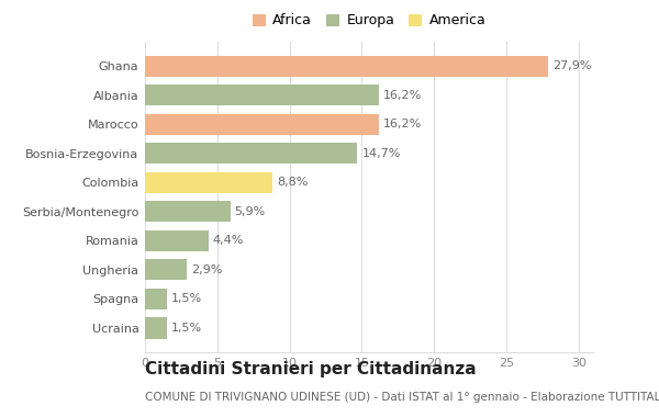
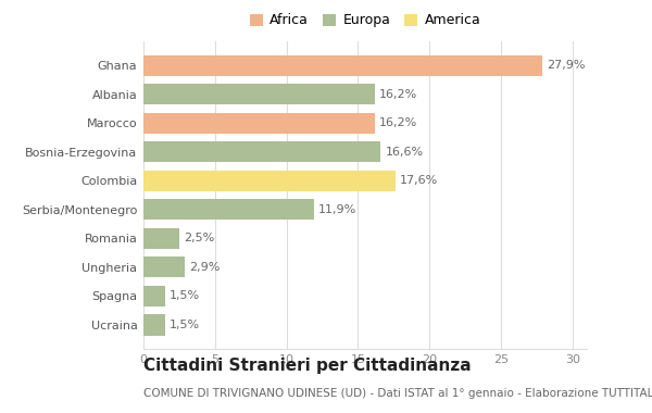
Bosnia-Erzegovina: 14,7% -> 16,6%
Colombia: 8,8% -> 17,6%
Serbia/Montenegro: 5,9% -> 11,9%
Romania: 4,4% -> 2,5%
